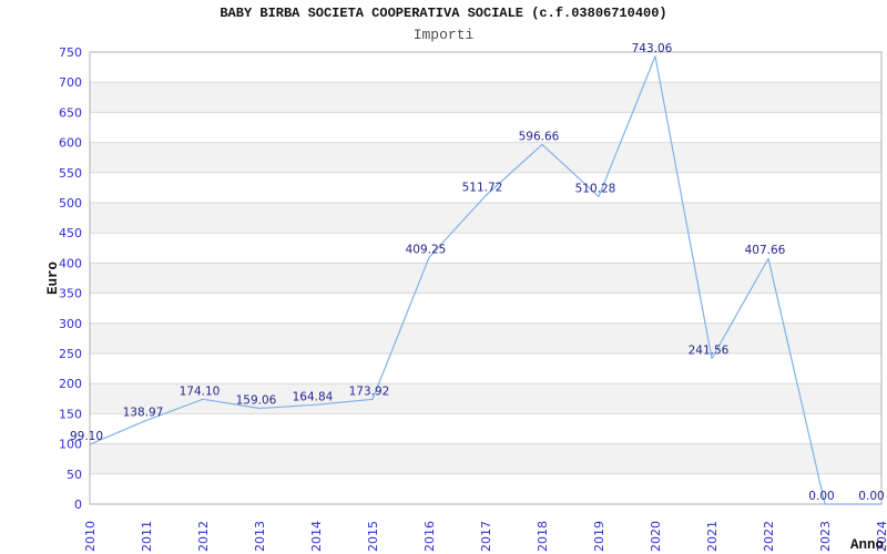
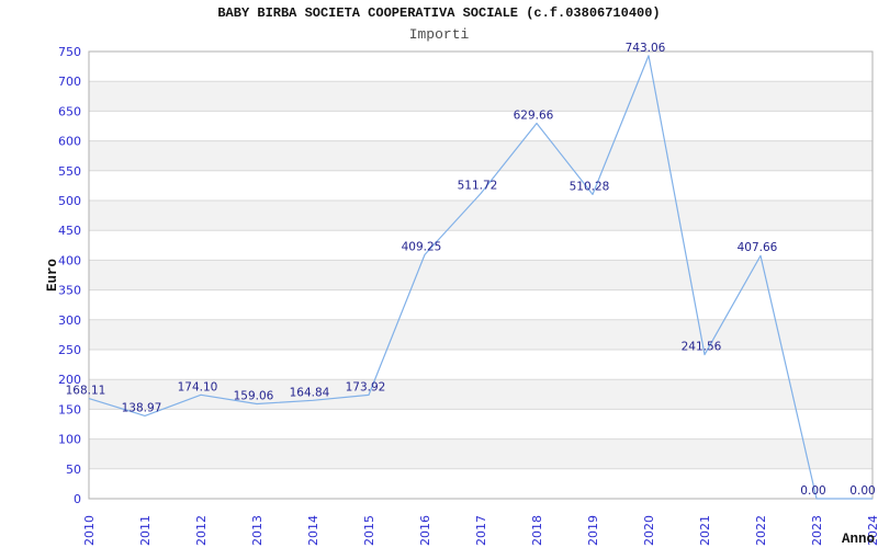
2010: 99.10 -> 168.11
2018: 596.66 -> 629.66
